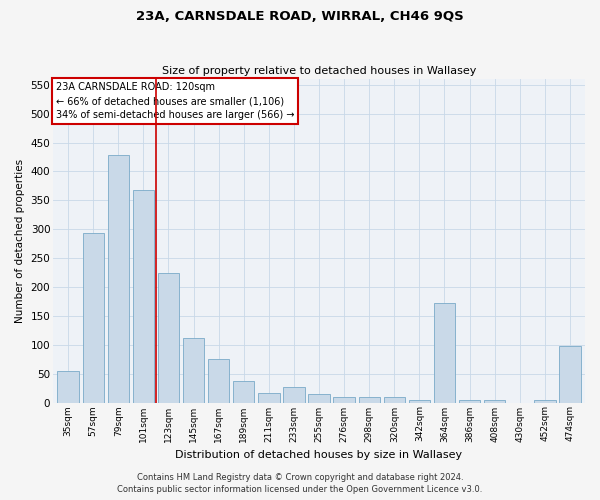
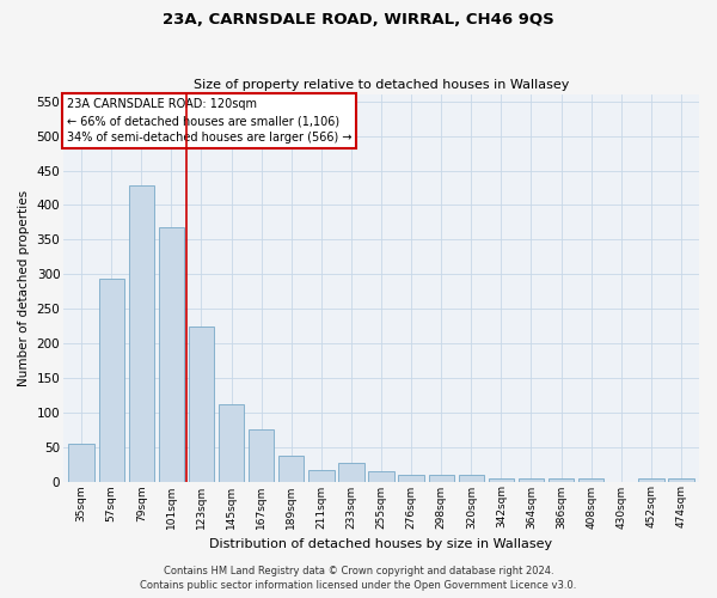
364sqm: 172 -> 5
474sqm: 98 -> 4
